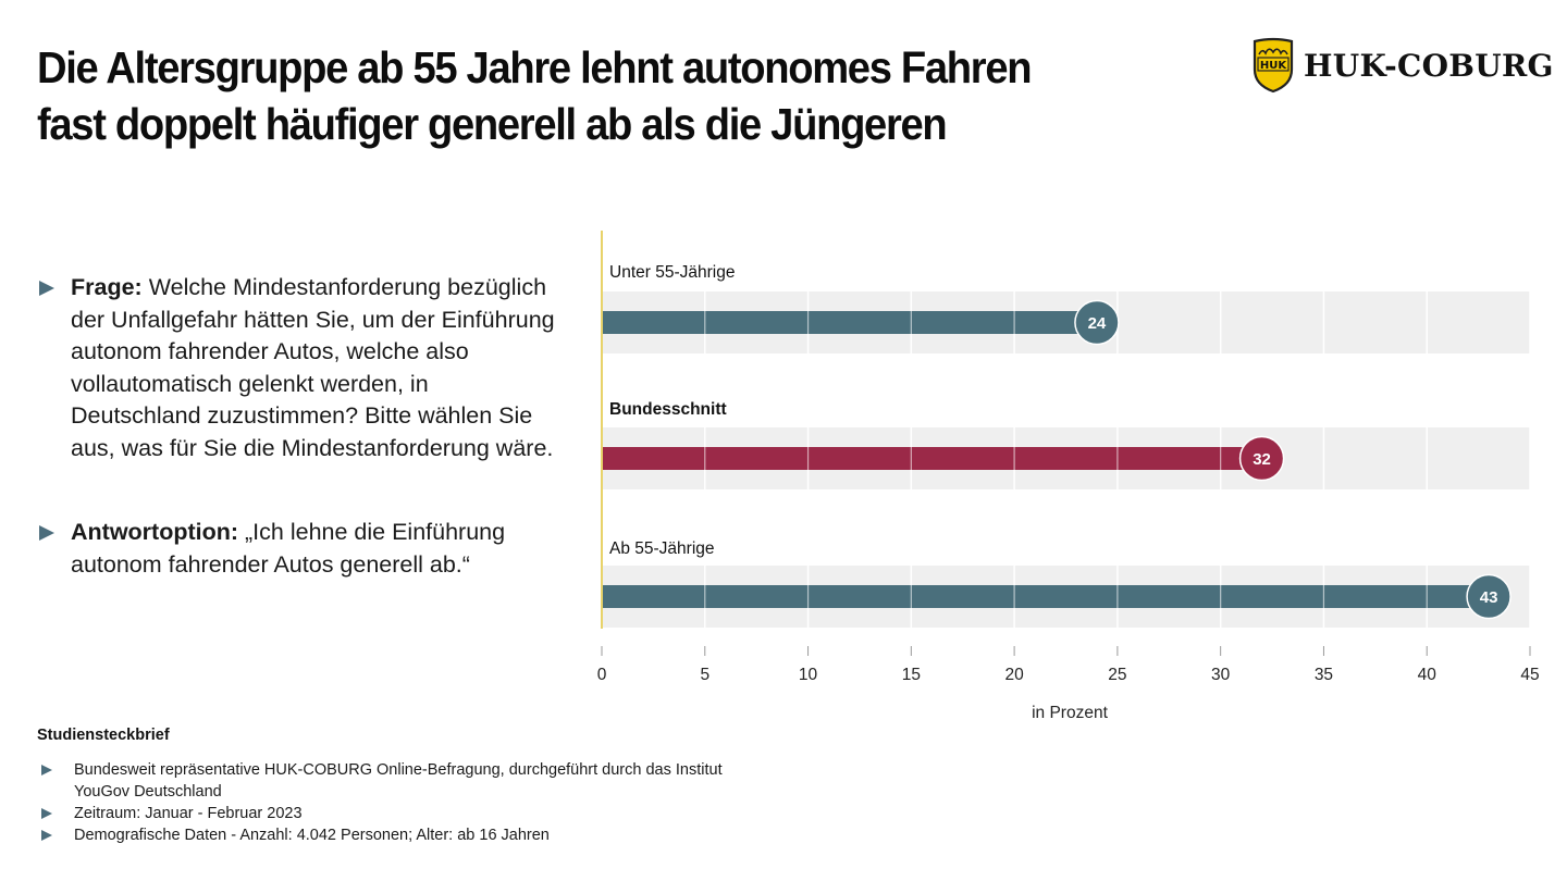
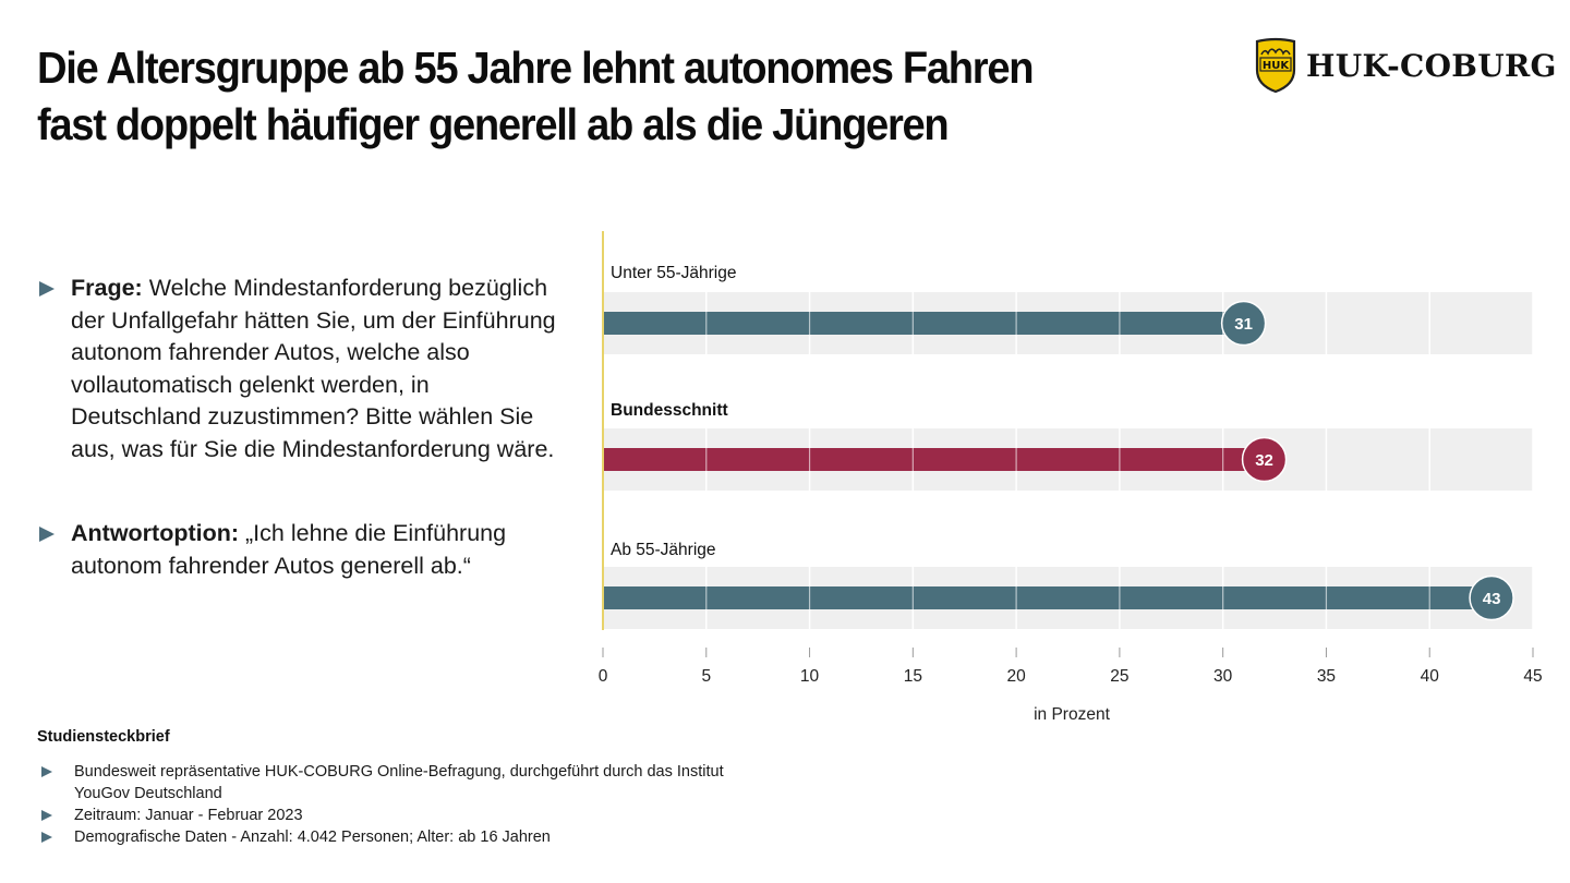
Unter 55-Jährige: 24 -> 31
